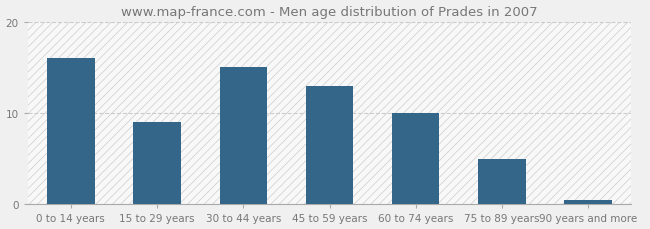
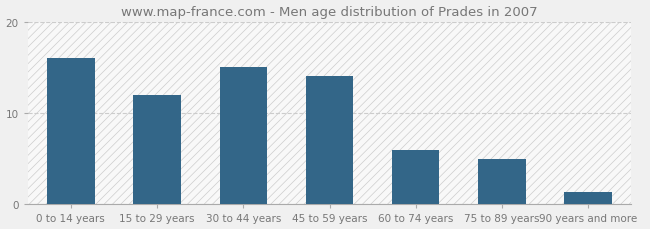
15 to 29 years: 9.0 -> 12.0
45 to 59 years: 13.0 -> 14.0
60 to 74 years: 10.0 -> 6.0
90 years and more: 0.5 -> 1.4
